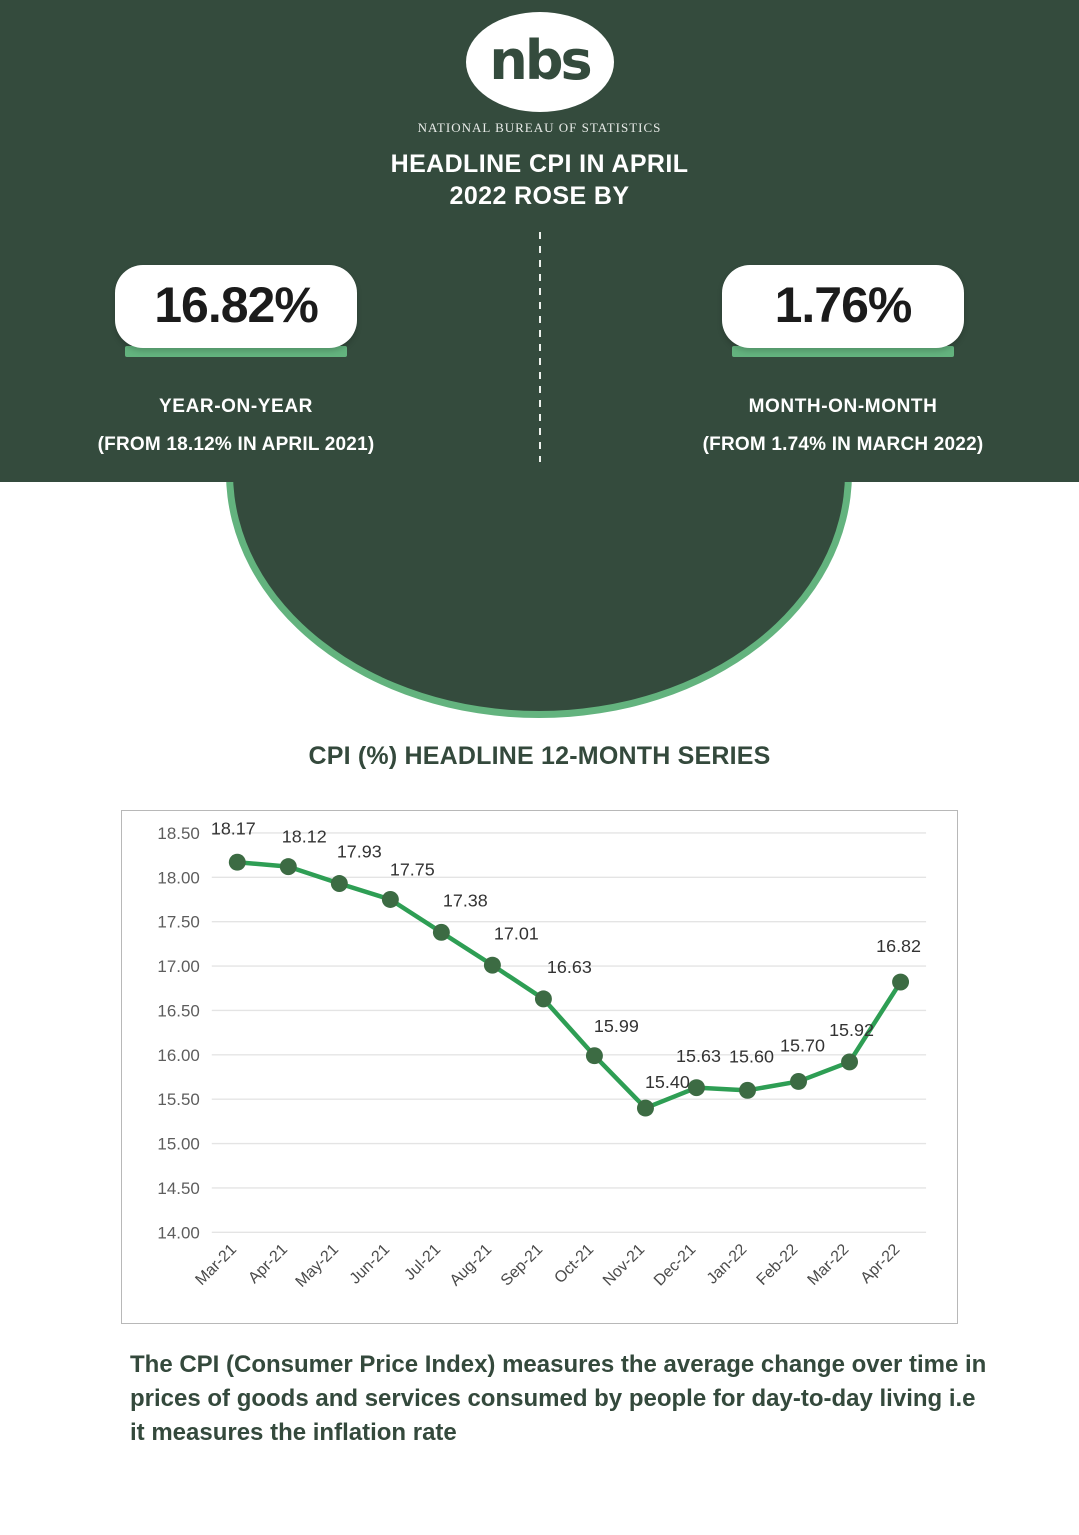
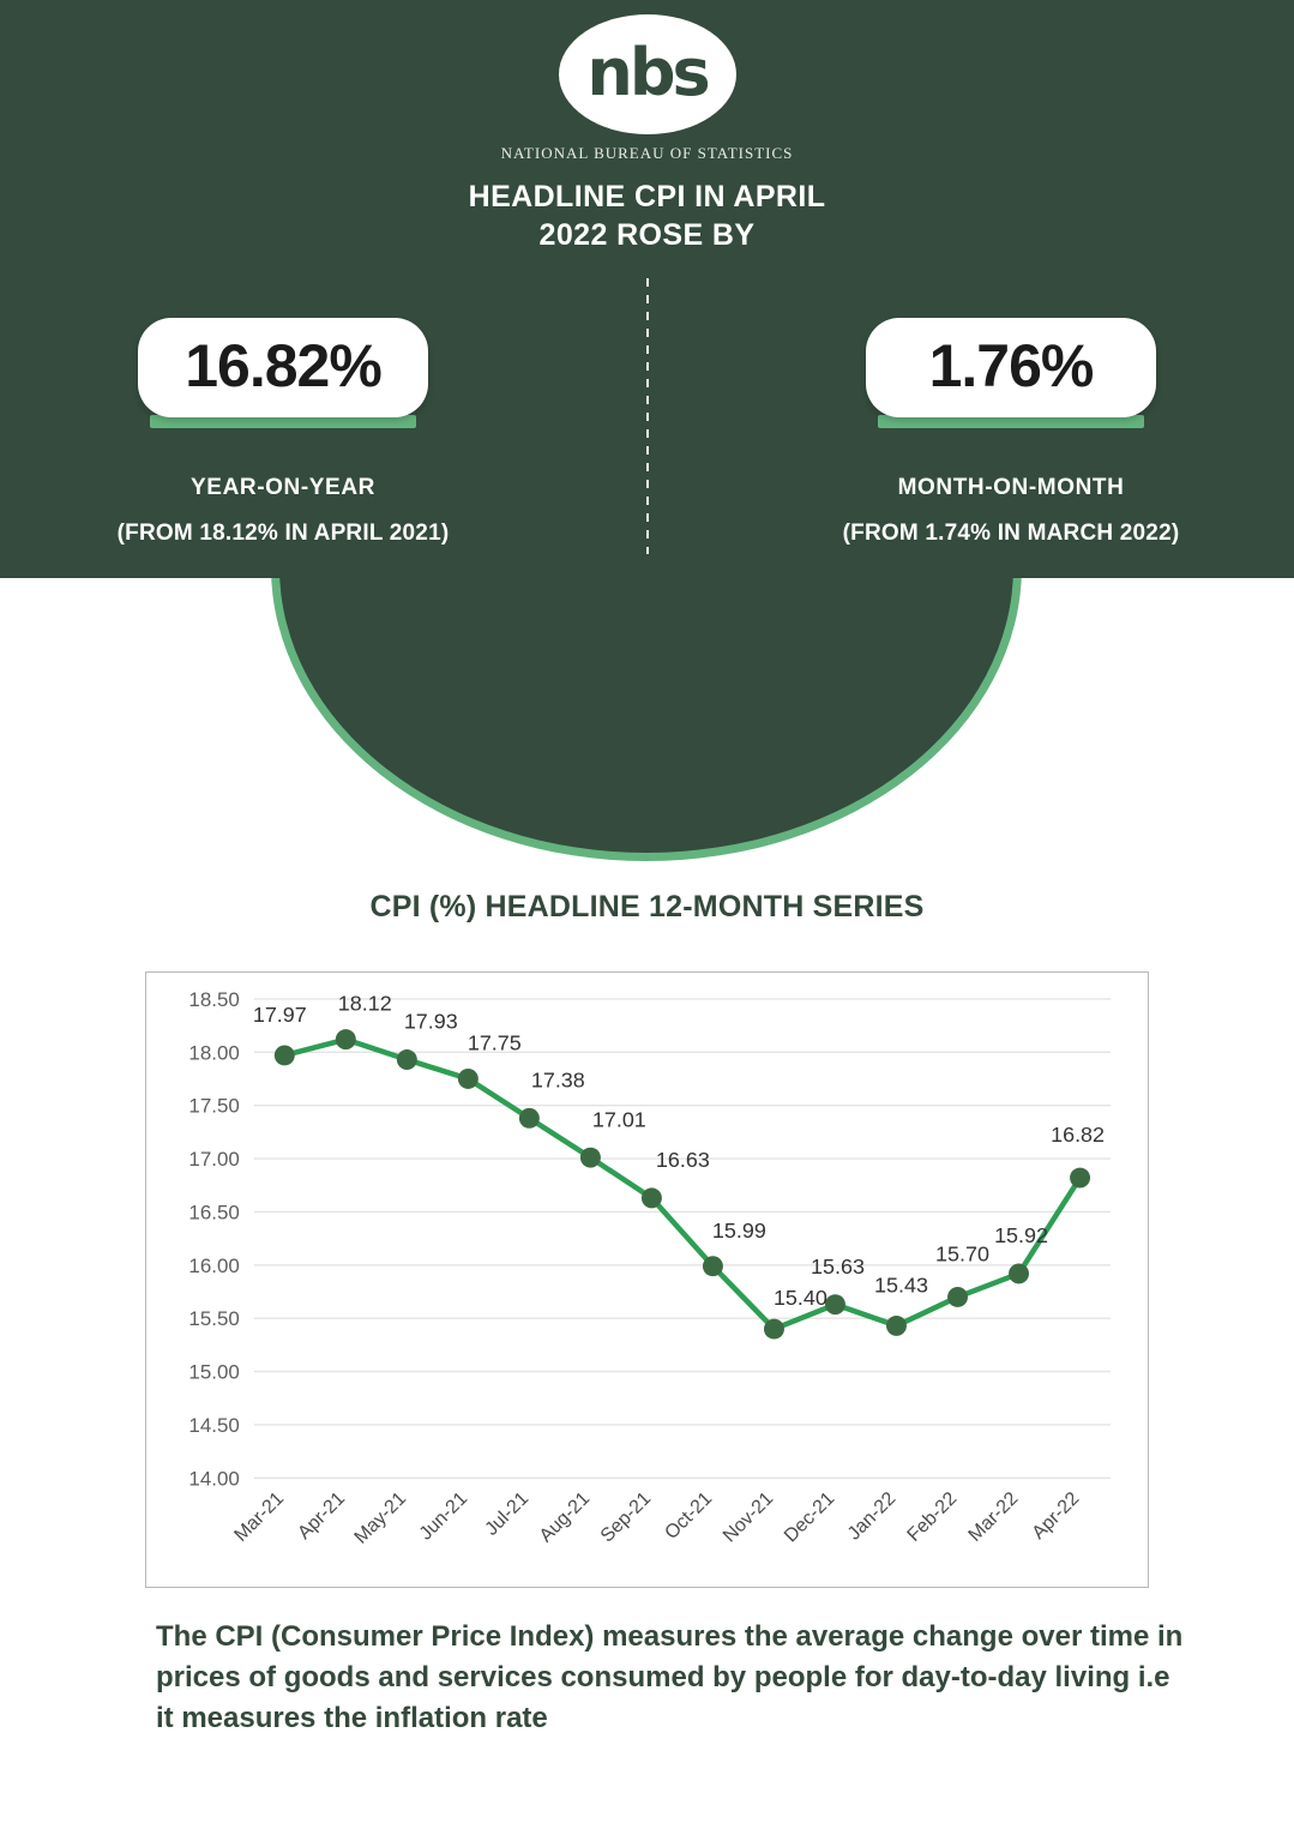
Mar-21: 18.17 -> 17.97
Jan-22: 15.60 -> 15.43
